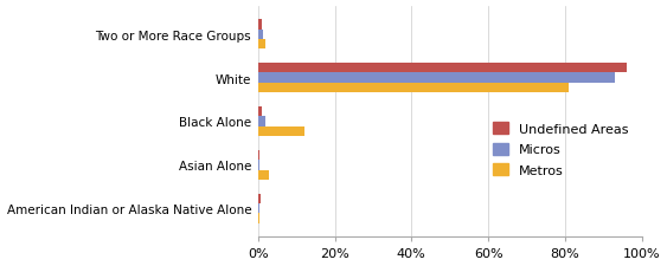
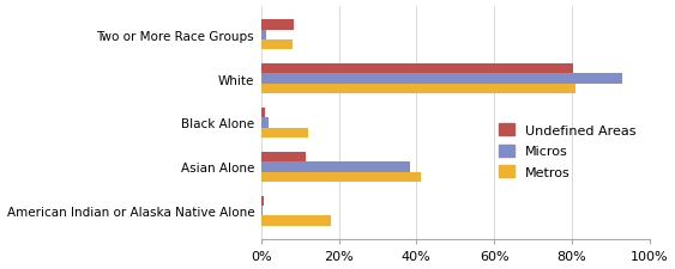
Undefined Areas/Two or More Race Groups: 1.0% -> 8.5%
Metros/Two or More Race Groups: 2.0% -> 8.0%
Undefined Areas/White: 96.0% -> 80.5%
Undefined Areas/Asian Alone: 0.5% -> 11.5%
Micros/Asian Alone: 0.5% -> 38.5%
Metros/Asian Alone: 3.0% -> 41.0%
Metros/American Indian or Alaska Native Alone: 0.5% -> 18.0%
